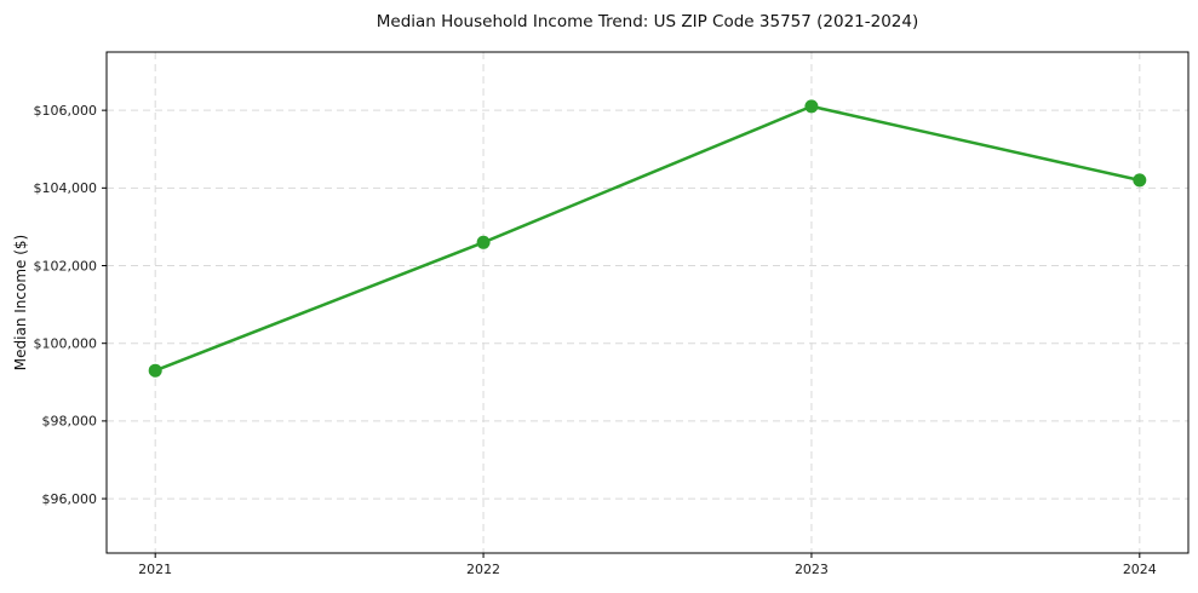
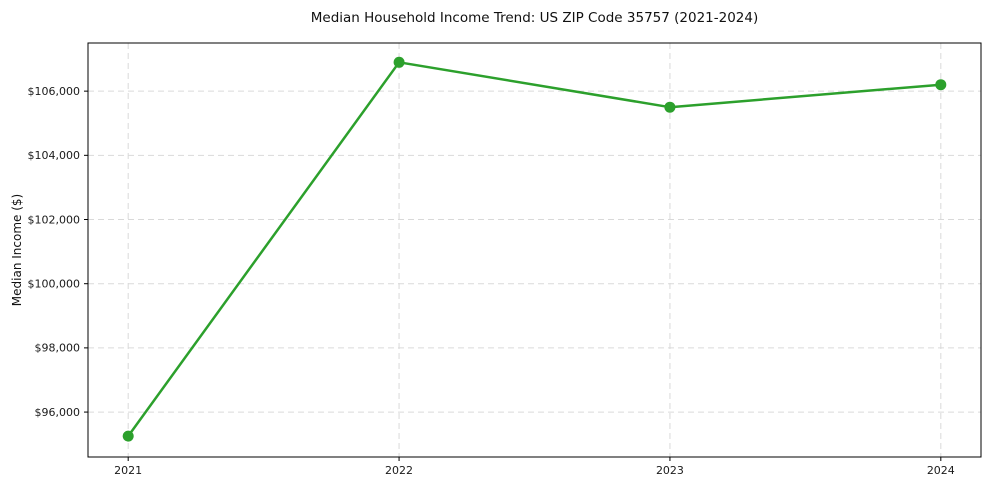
2021: $99300 -> $95200
2022: $102600 -> $106900
2023: $106100 -> $105500
2024: $104200 -> $106200
